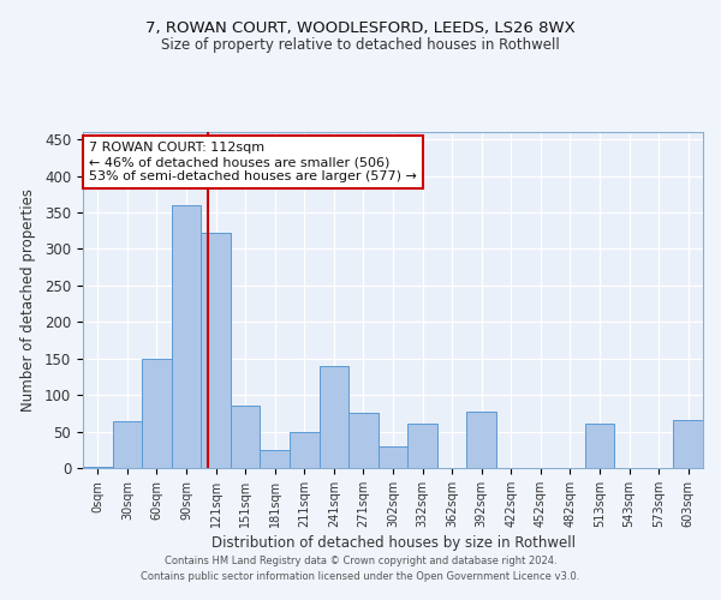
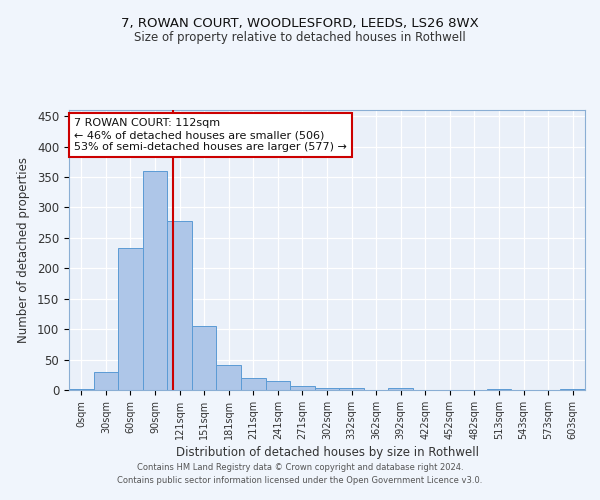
30sqm: 64 -> 30
60sqm: 150 -> 233
121sqm: 322 -> 278
151sqm: 86 -> 105
181sqm: 24 -> 41
211sqm: 50 -> 20
241sqm: 140 -> 15
271sqm: 76 -> 6
302sqm: 30 -> 3
332sqm: 60 -> 3
392sqm: 78 -> 4
513sqm: 60 -> 2
603sqm: 66 -> 2
